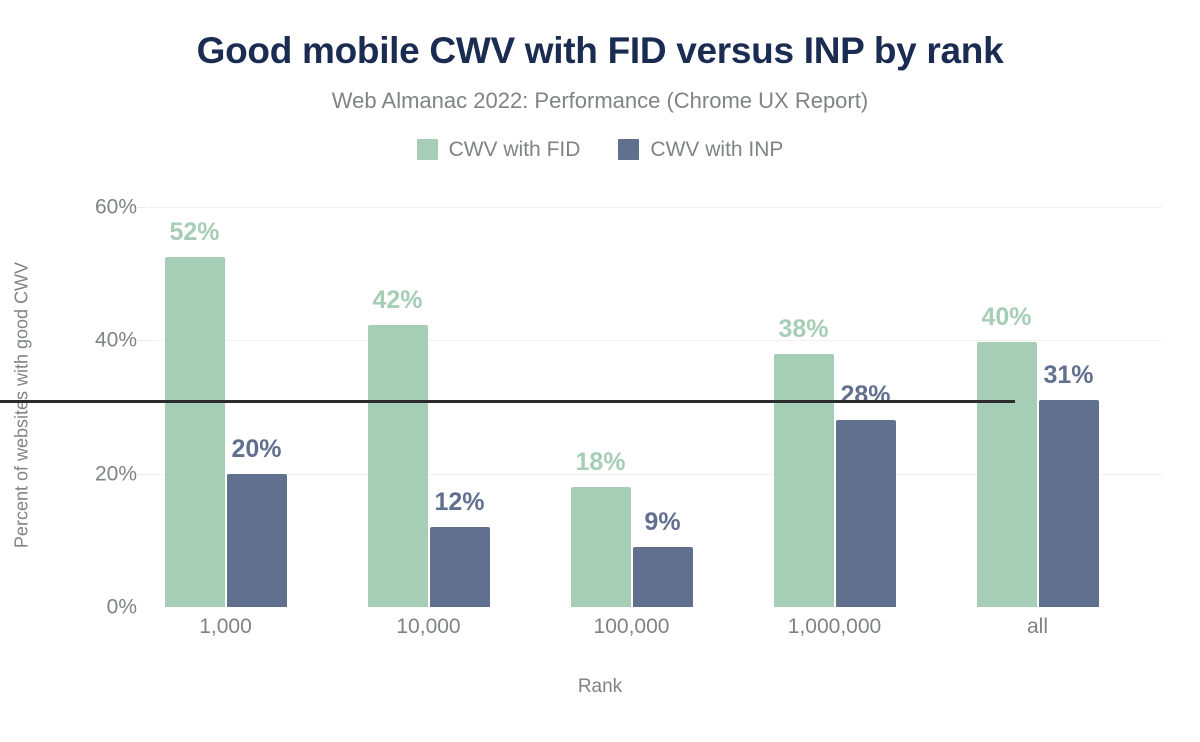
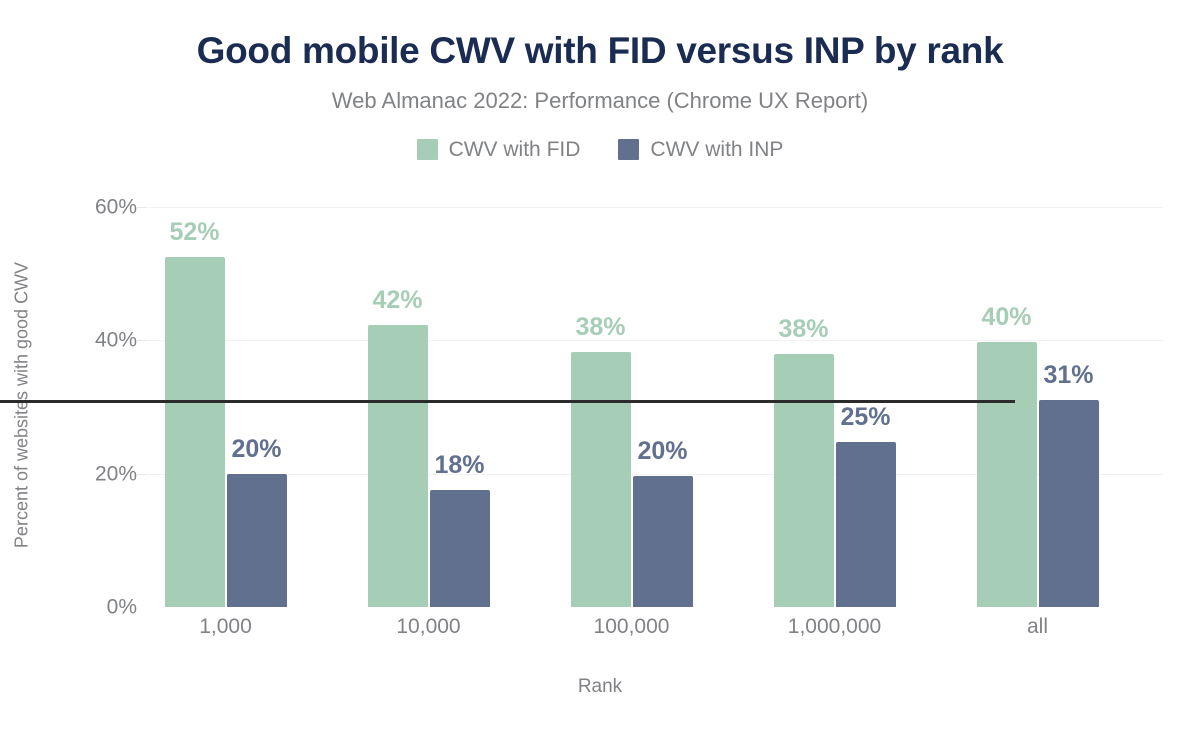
CWV with INP/10,000: 12% -> 18%
CWV with FID/100,000: 18% -> 38%
CWV with INP/100,000: 9% -> 20%
CWV with INP/1,000,000: 28% -> 25%
